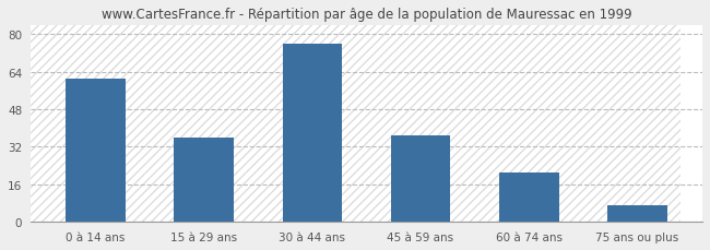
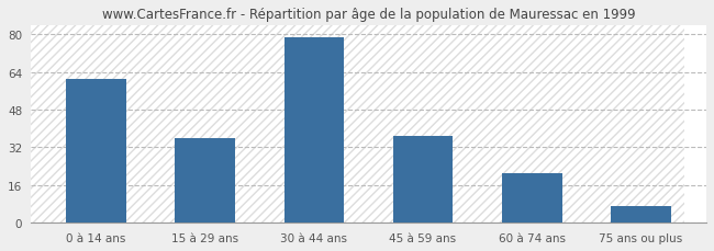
30 à 44 ans: 76 -> 79
